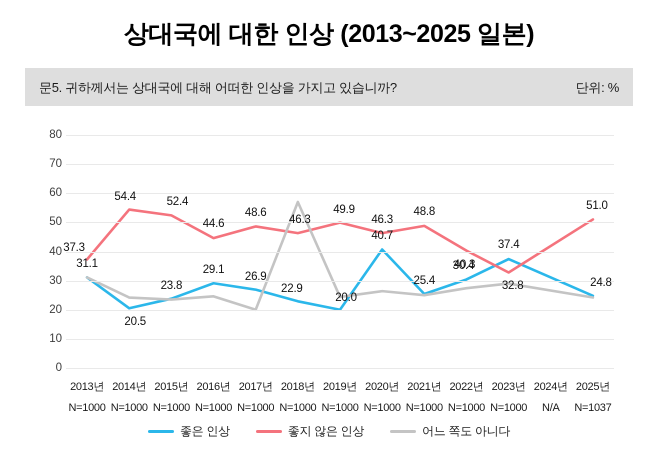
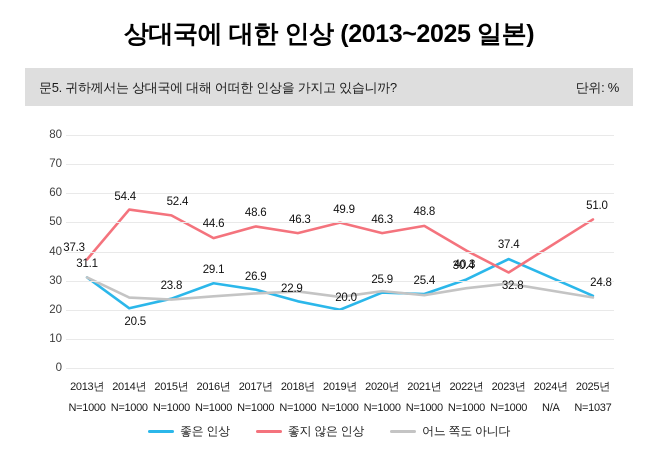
어느 쪽도 아니다/2017년: 20 -> 26
어느 쪽도 아니다/2018년: 57 -> 26
좋은 인상/2020년: 40.7 -> 25.9
